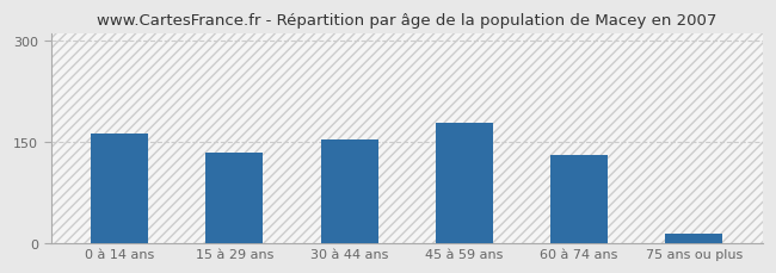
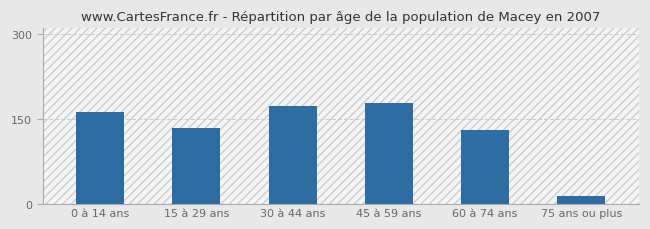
30 à 44 ans: 154 -> 172
